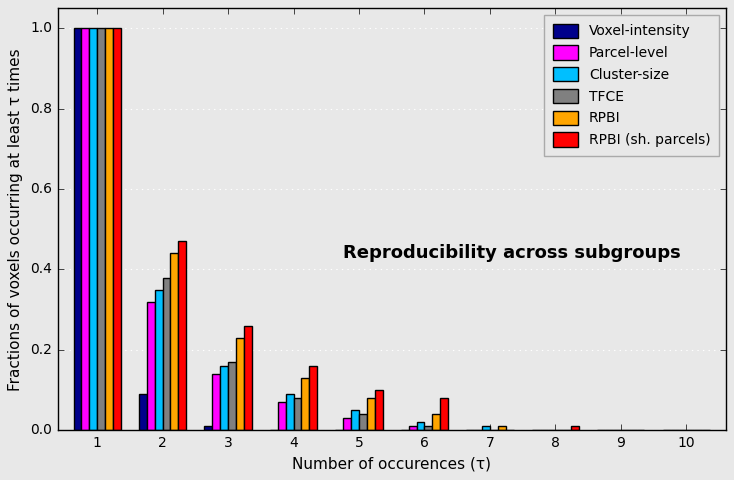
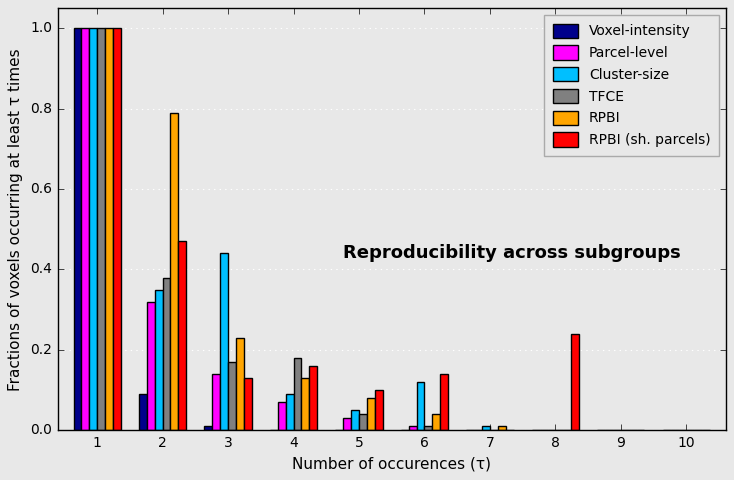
RPBI/2: 0.44 -> 0.79
Cluster-size/3: 0.16 -> 0.44
RPBI (sh. parcels)/3: 0.26 -> 0.13
TFCE/4: 0.08 -> 0.18
Cluster-size/6: 0.02 -> 0.12
RPBI (sh. parcels)/6: 0.08 -> 0.14
RPBI (sh. parcels)/8: 0.01 -> 0.24
